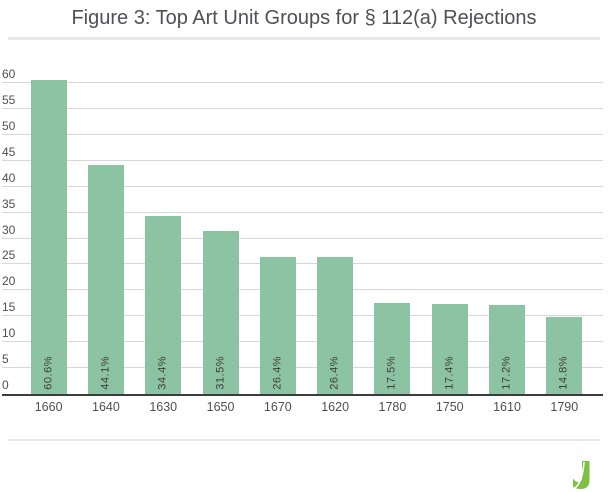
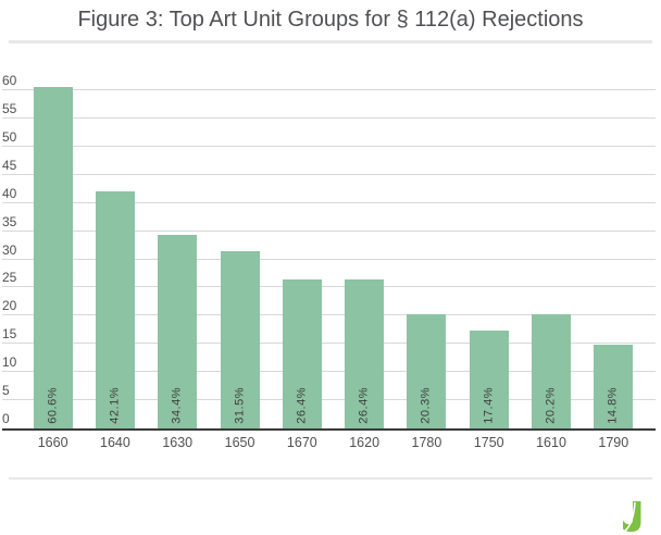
1640: 44.1% -> 42.1%
1780: 17.5% -> 20.3%
1610: 17.2% -> 20.2%
